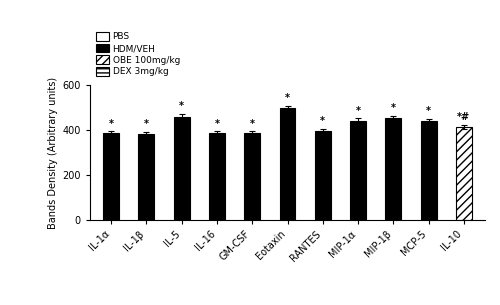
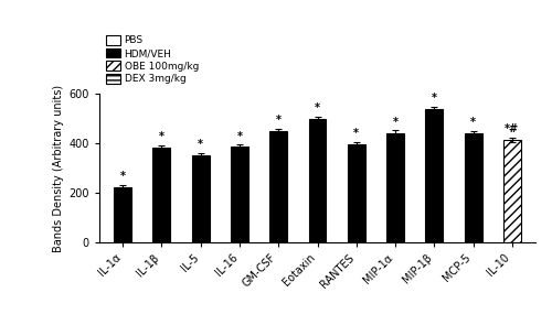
IL-1α: 385 -> 220
IL-5: 460 -> 350
GM-CSF: 385 -> 450
MIP-1β: 455 -> 540
